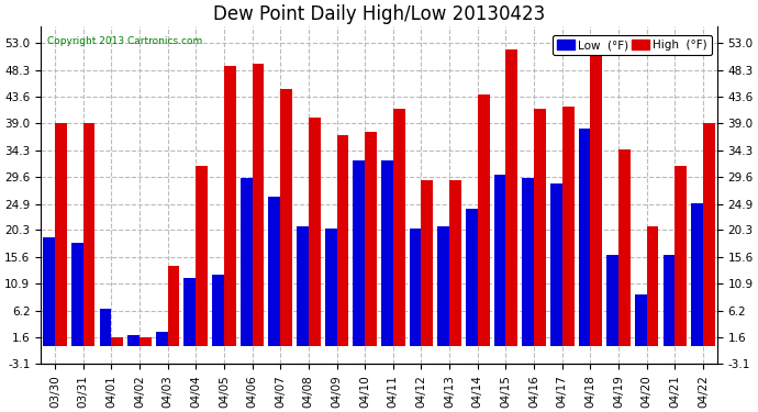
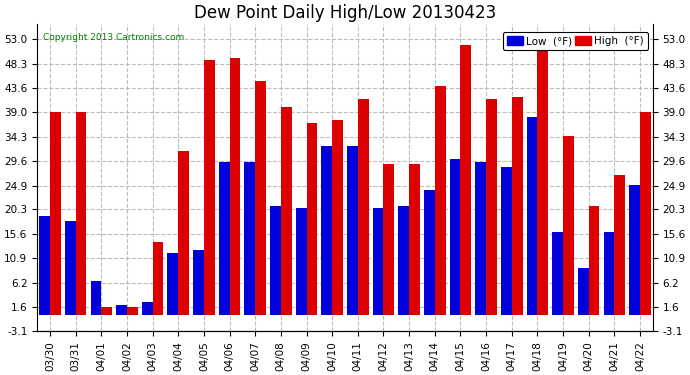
Low (°F)/04/07: 26.2 -> 29.5
High (°F)/04/21: 31.6 -> 27.0
